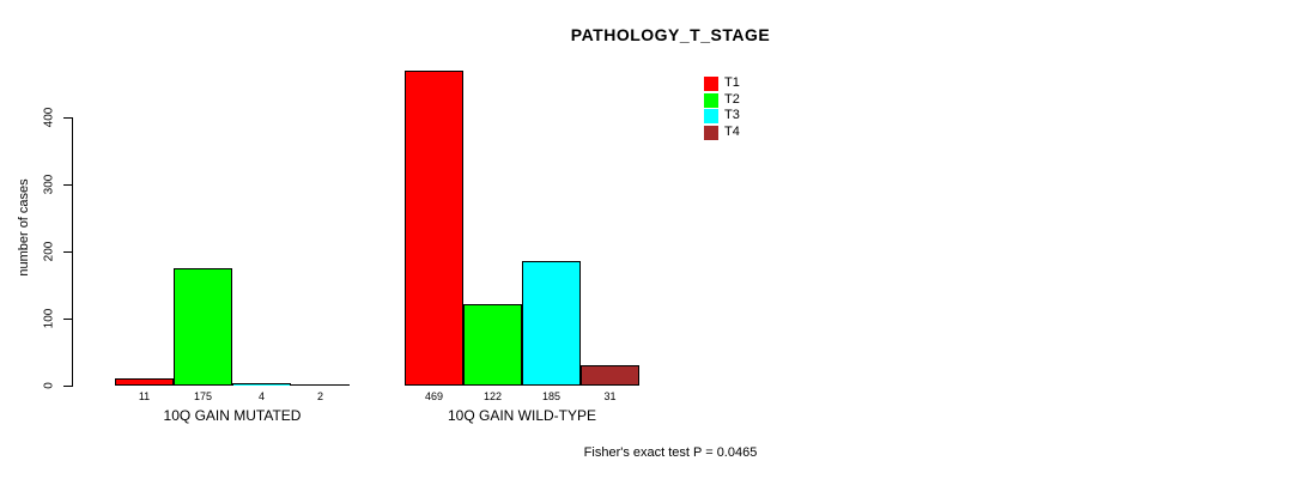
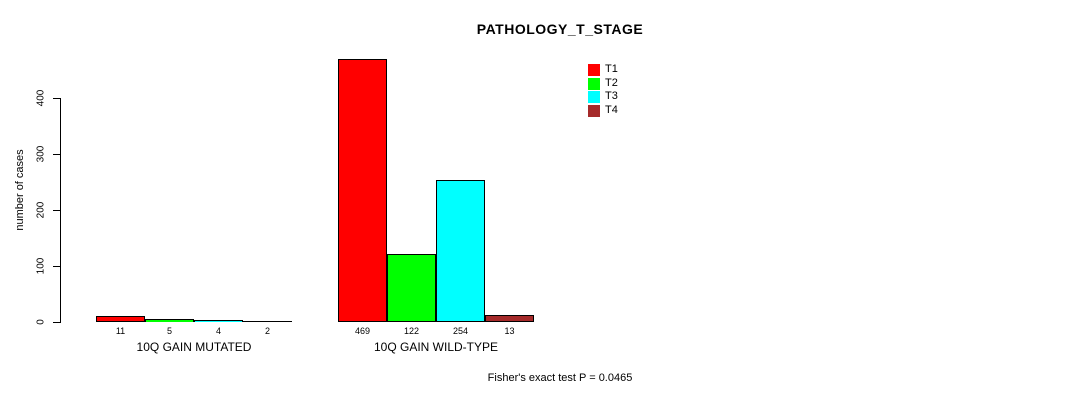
T2/10Q GAIN MUTATED: 175 -> 5
T3/10Q GAIN WILD-TYPE: 185 -> 254
T4/10Q GAIN WILD-TYPE: 31 -> 13
